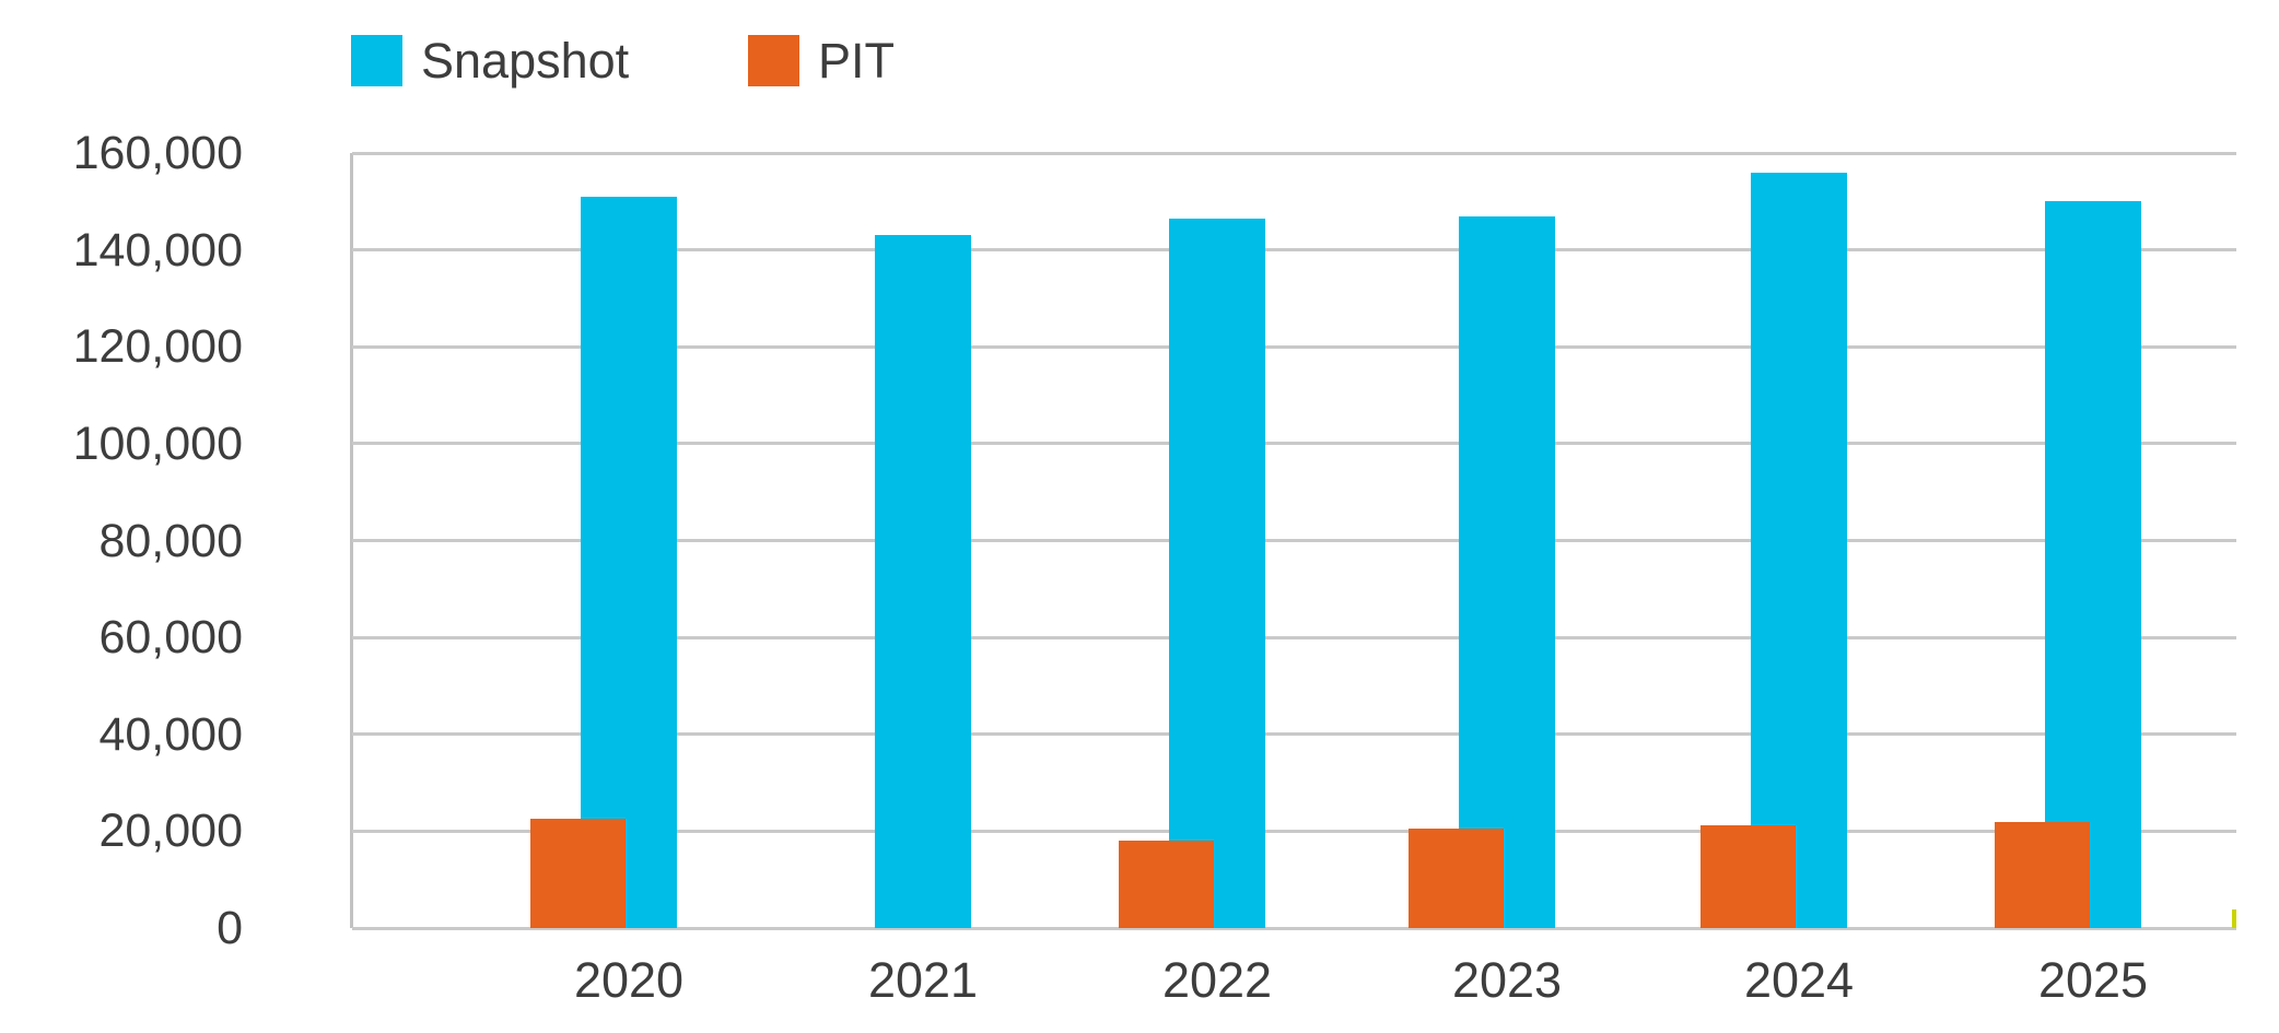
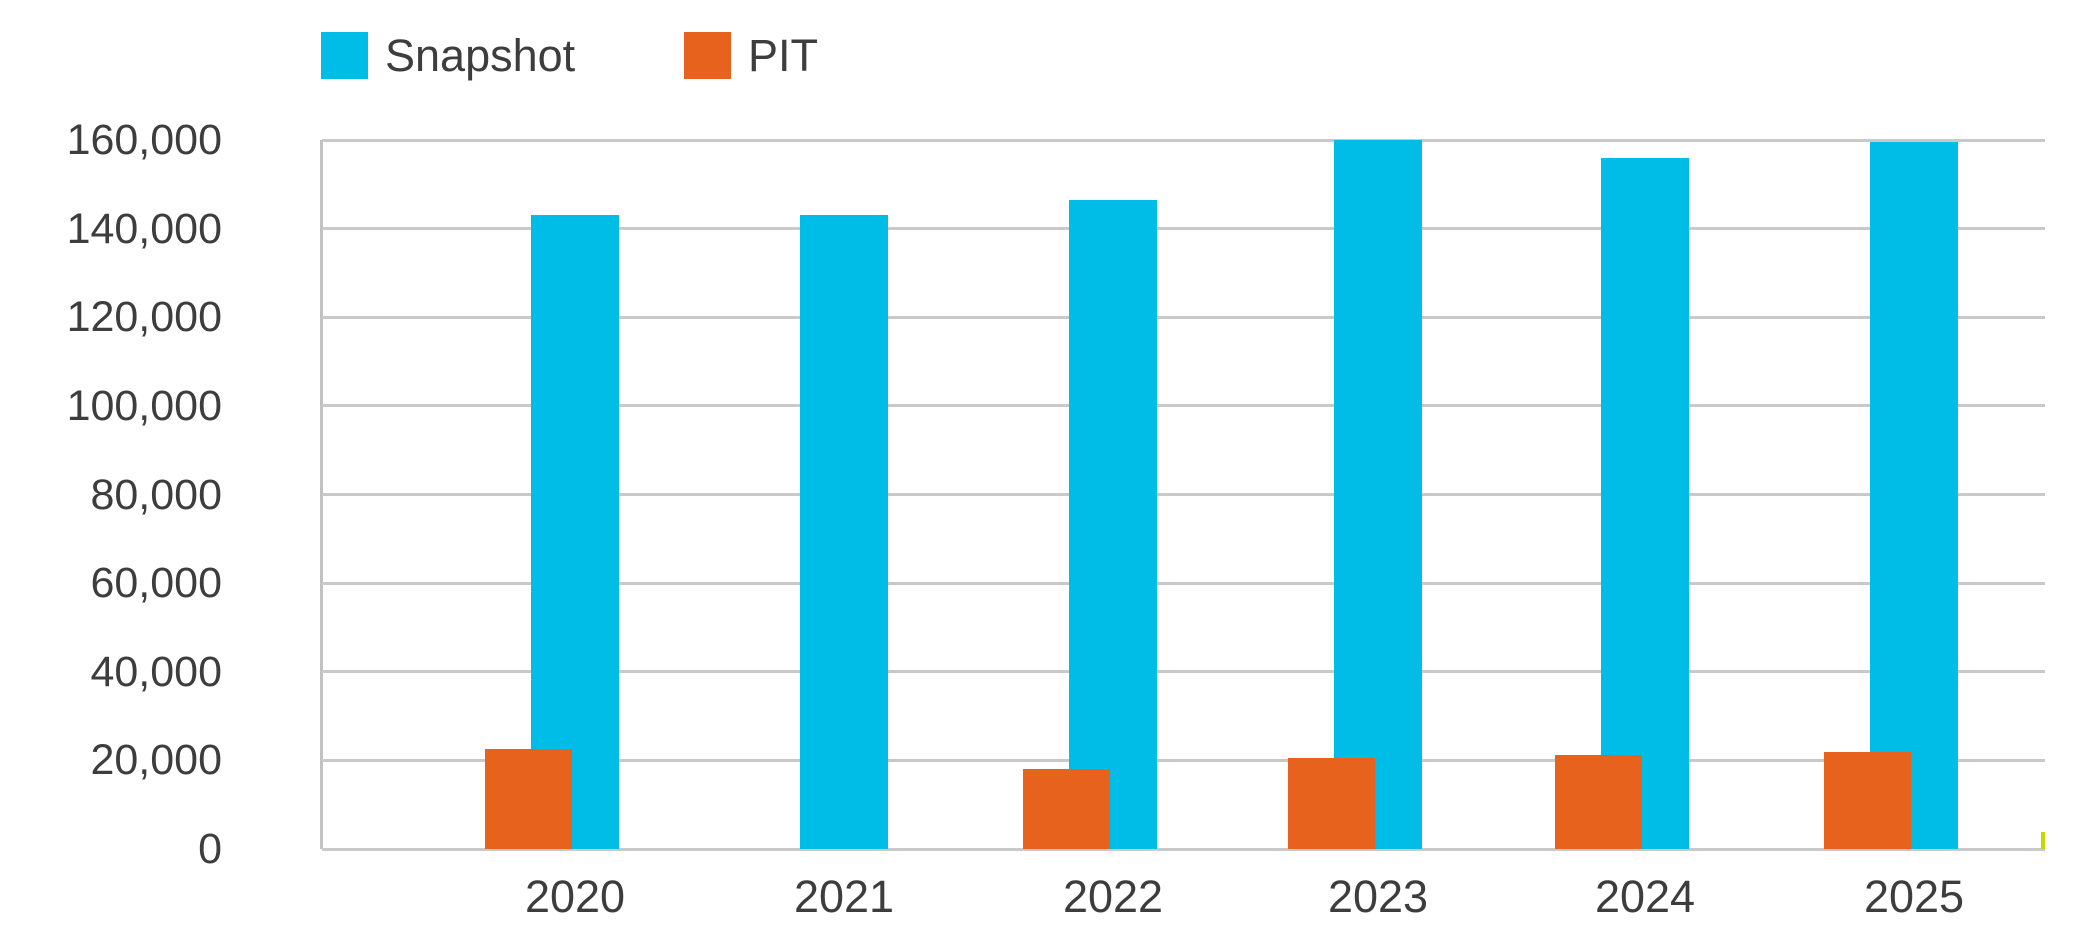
Snapshot/2020: 151000 -> 143000
Snapshot/2023: 147000 -> 160000
Snapshot/2025: 150000 -> 160000
